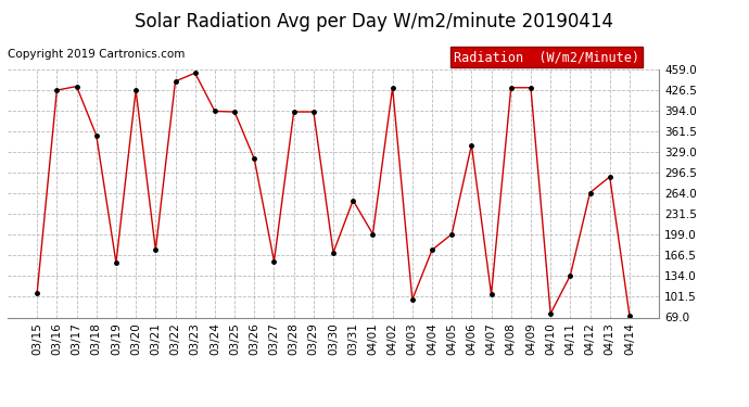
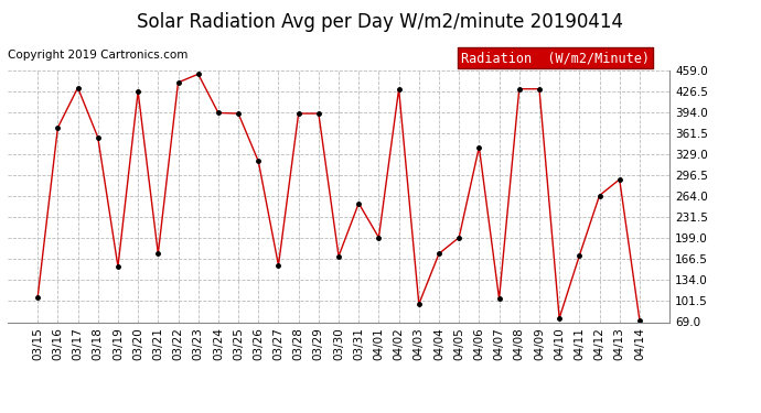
03/16: 426 -> 370
04/11: 135 -> 172
